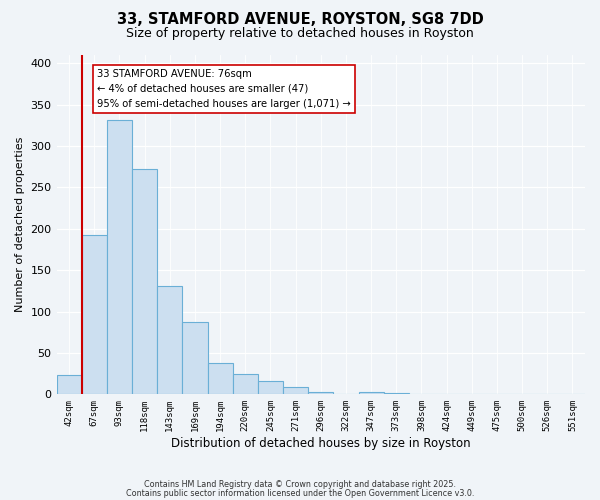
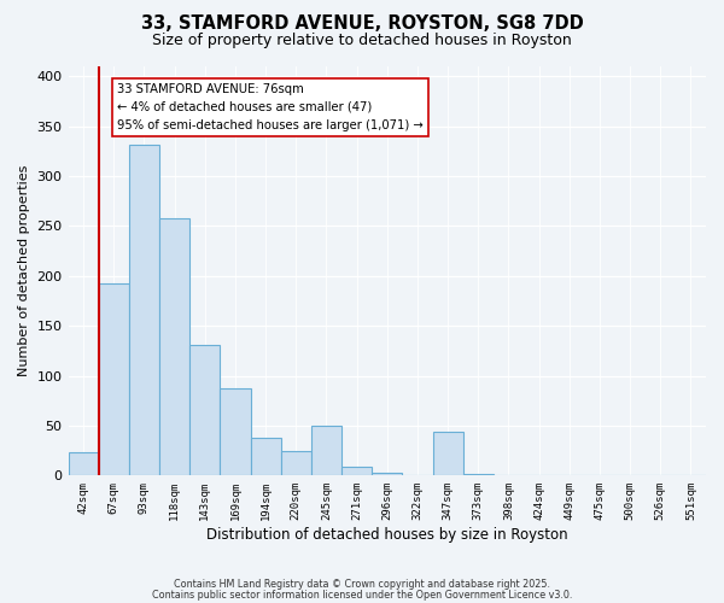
118sqm: 272 -> 258
245sqm: 16 -> 50
347sqm: 3 -> 44
